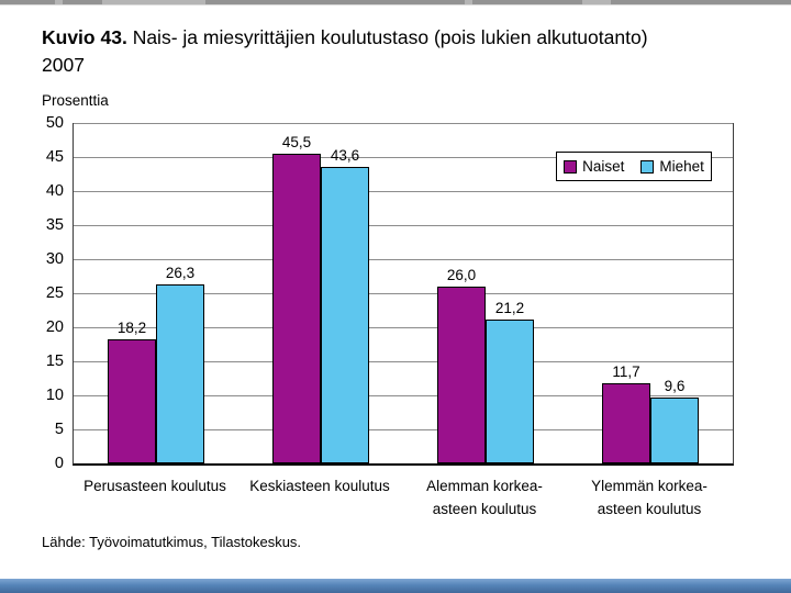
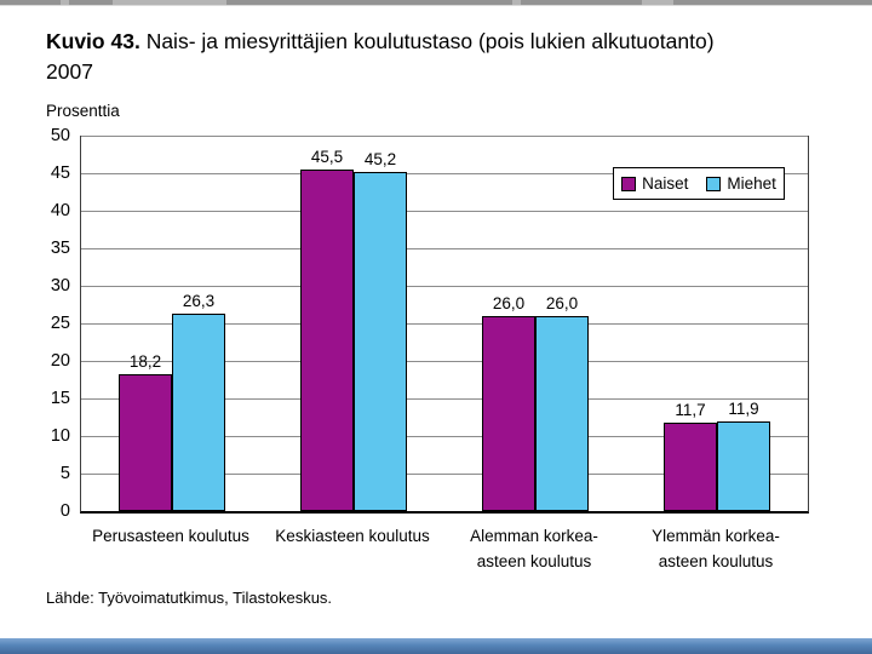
Miehet/Keskiasteen koulutus: 43,6 -> 45,2
Miehet/Alemman korkea-asteen koulutus: 21,2 -> 26,0
Miehet/Ylemmän korkea-asteen koulutus: 9,6 -> 11,9
